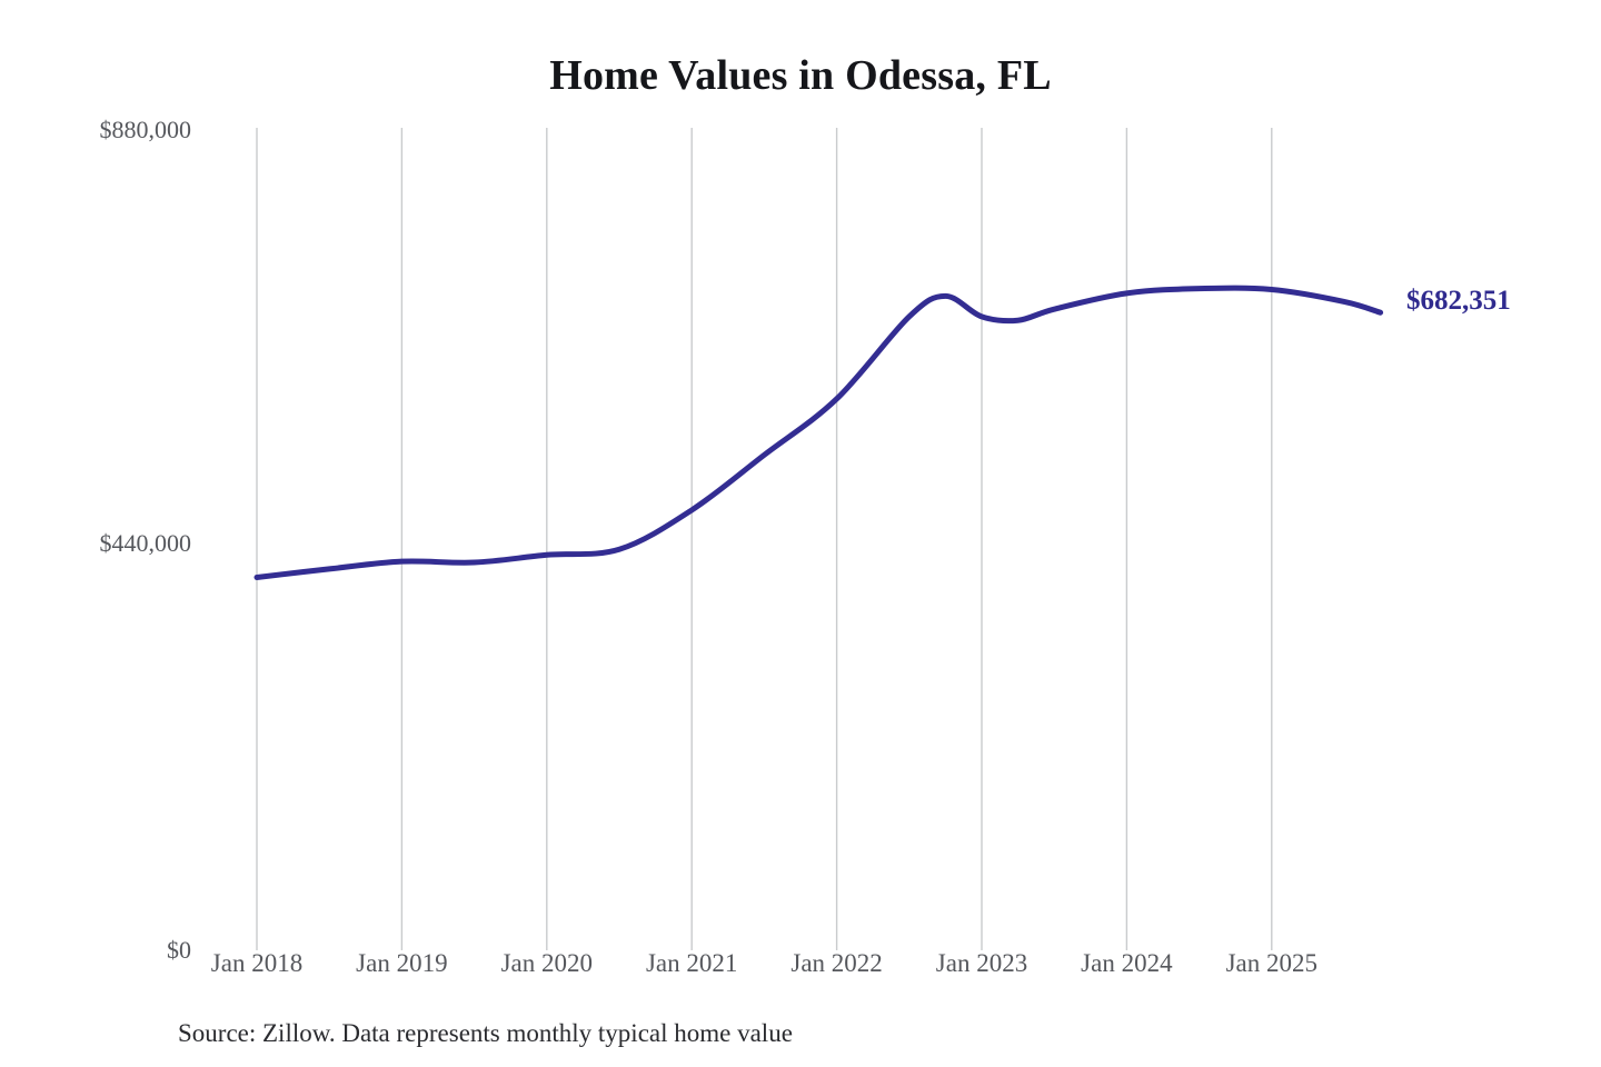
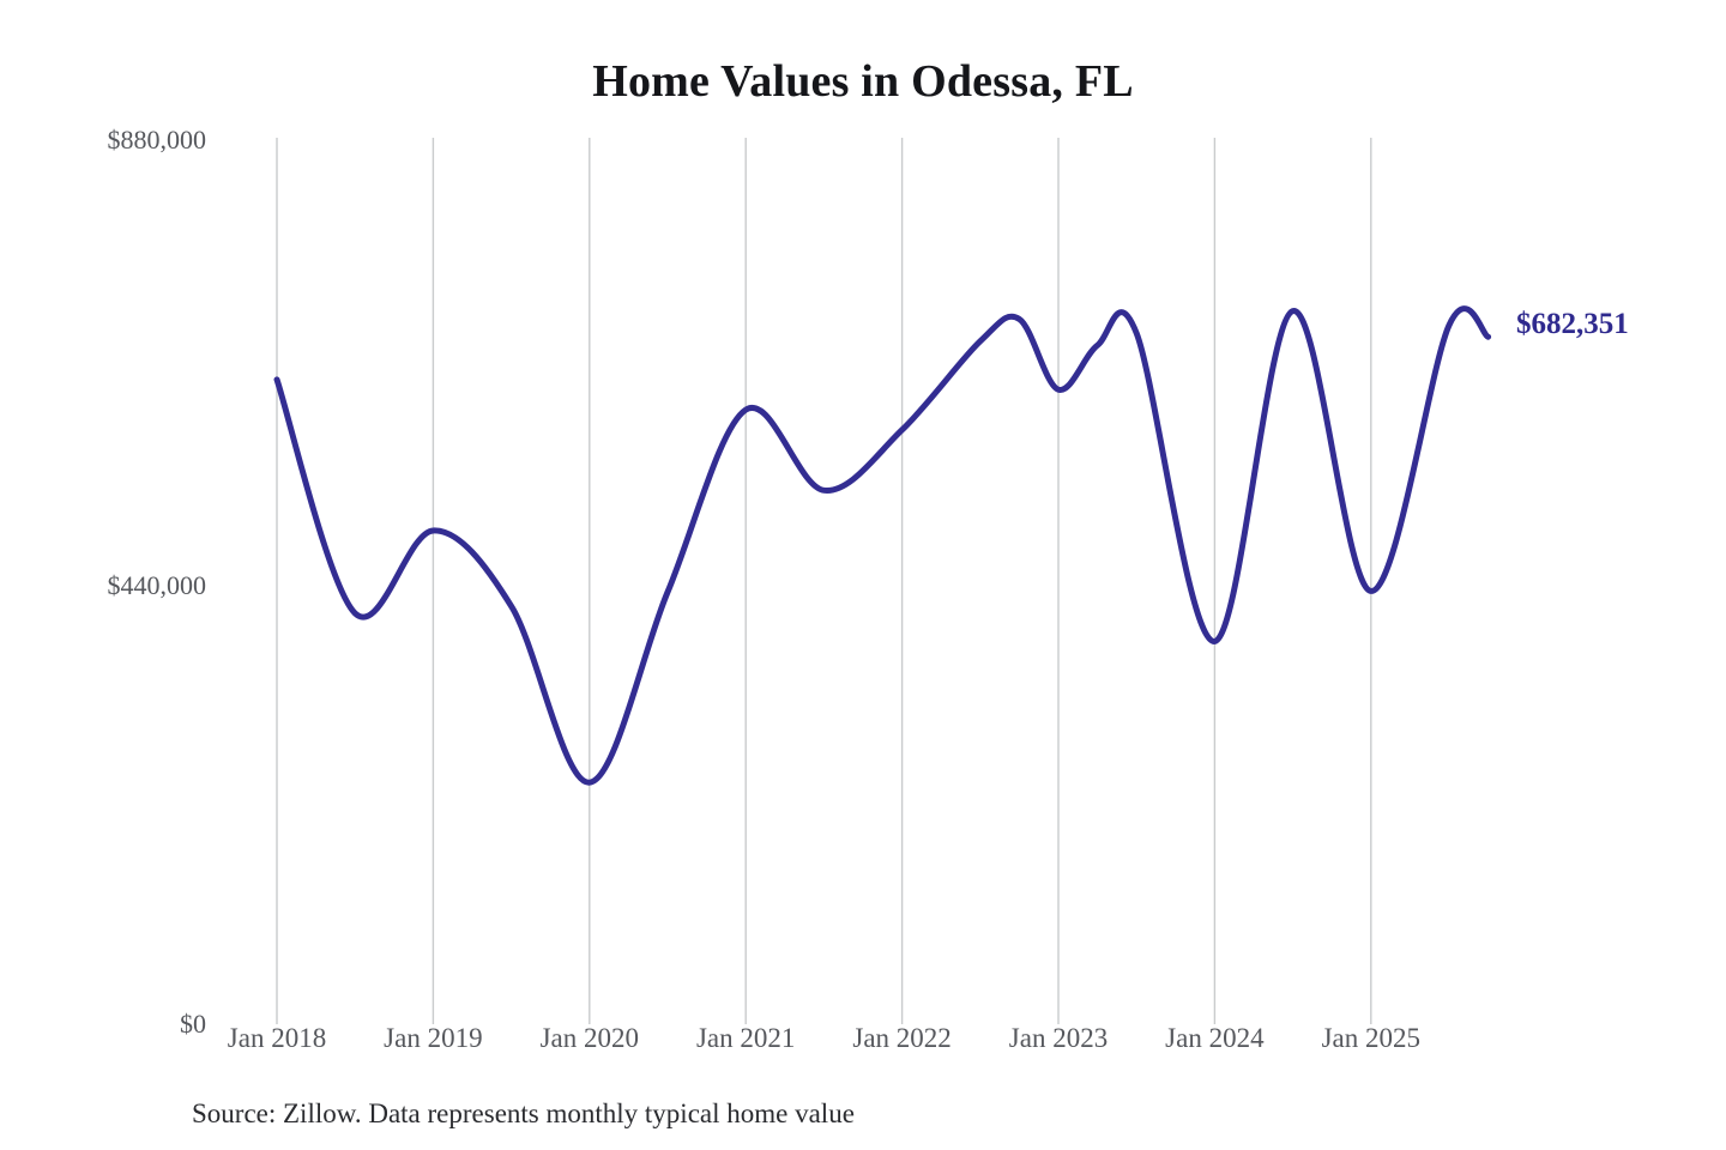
Jan 2018: $400000 -> $640000
Jan 2019: $420000 -> $490000
Jan 2020: $420000 -> $240000
Jan 2021: $470000 -> $610000
Jan 2023: $680000 -> $630000
Jan 2024: $700000 -> $380000
Jan 2025: $710000 -> $430000
